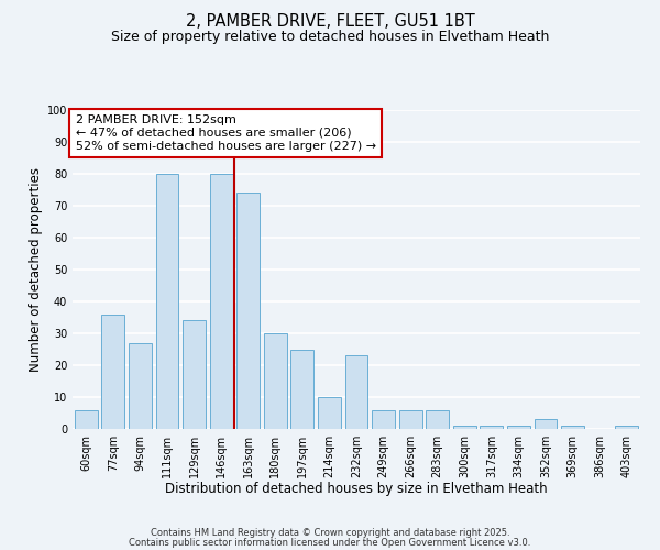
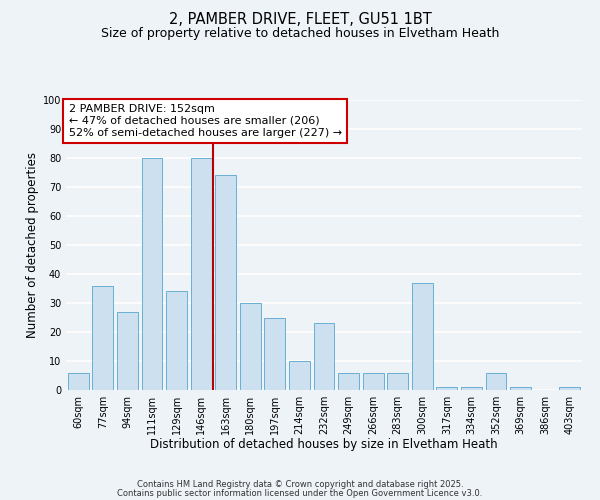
300sqm: 1 -> 37
352sqm: 3 -> 6
